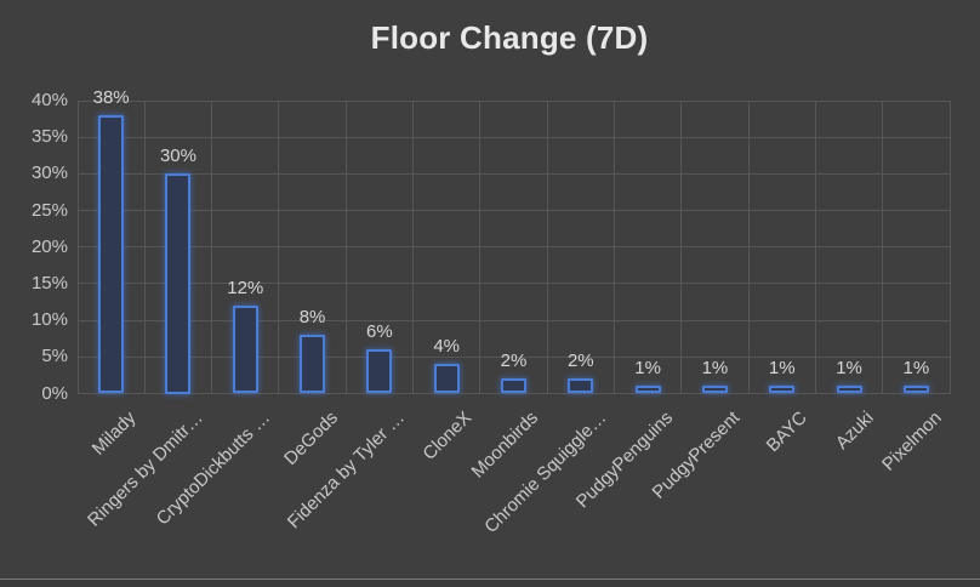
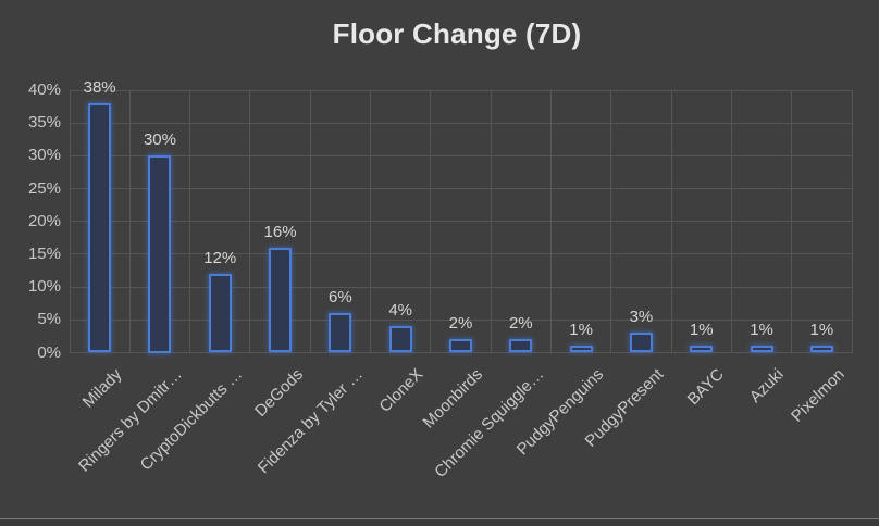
DeGods: 8% -> 16%
PudgyPresent: 1% -> 3%
